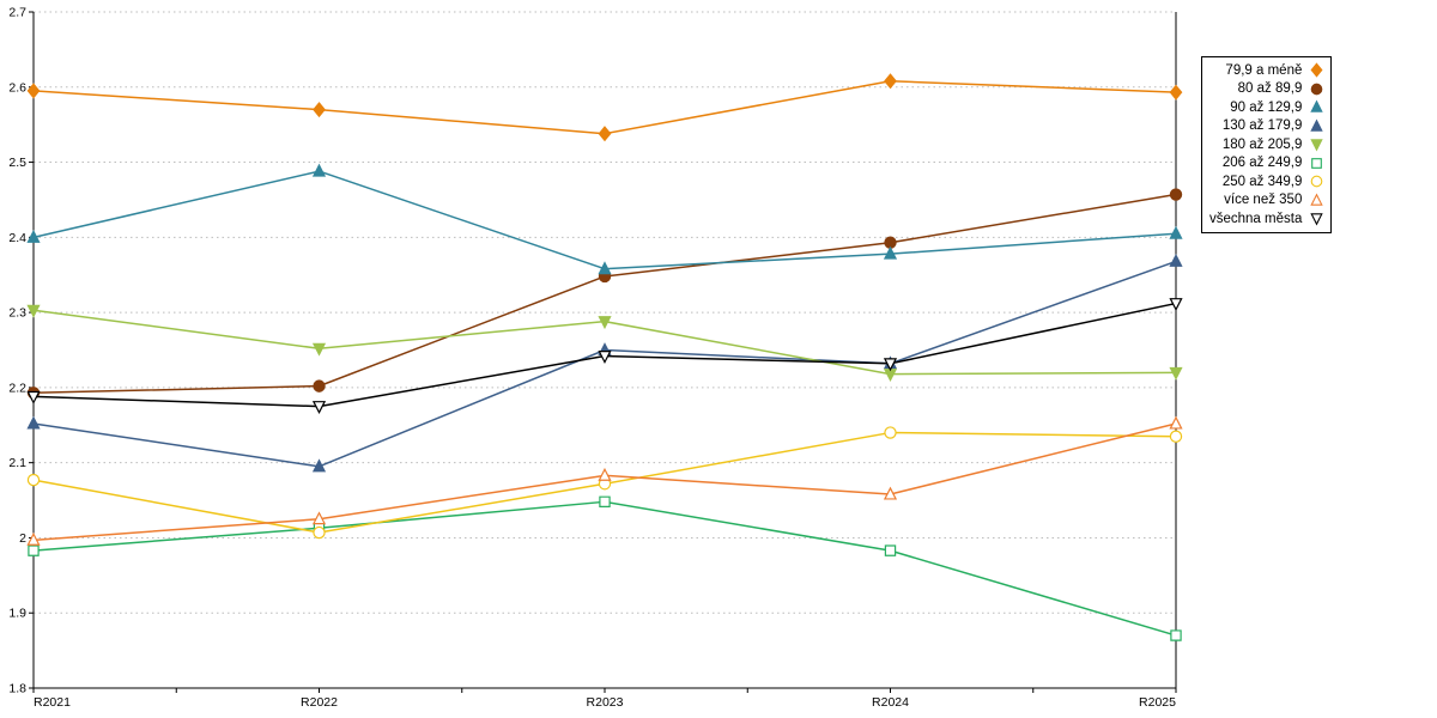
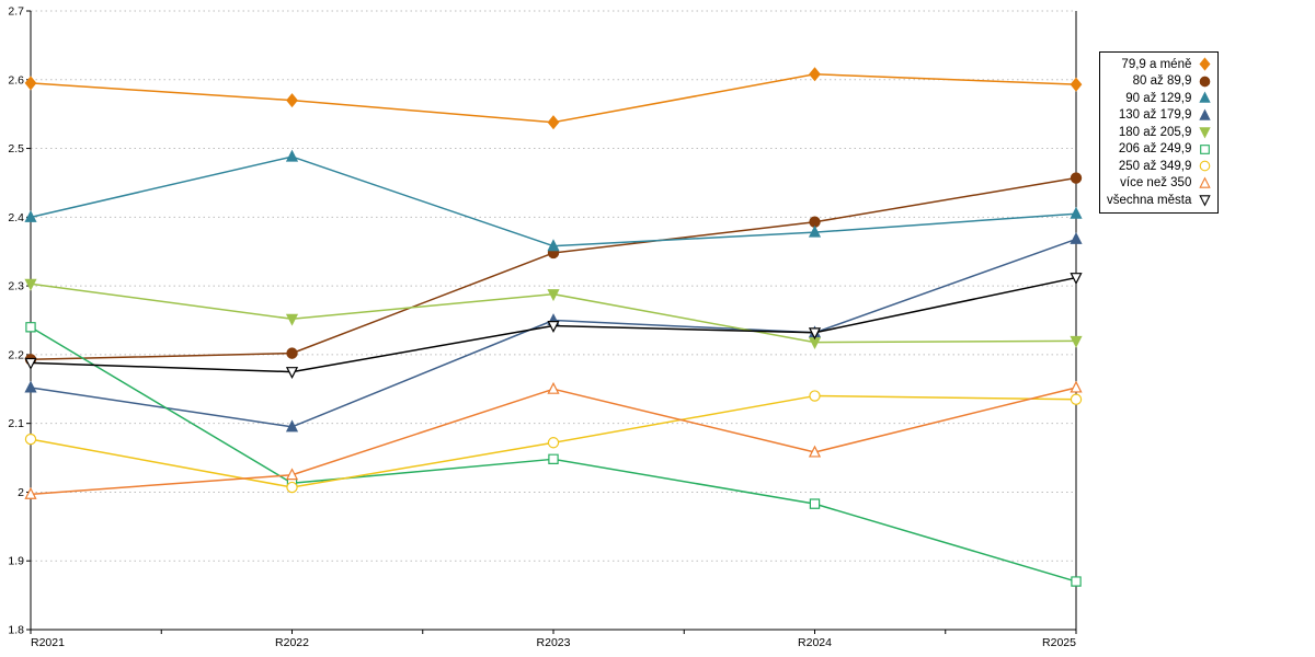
206 až 249,9/R2021: 1.98 -> 2.24
více než 350/R2023: 2.08 -> 2.15
